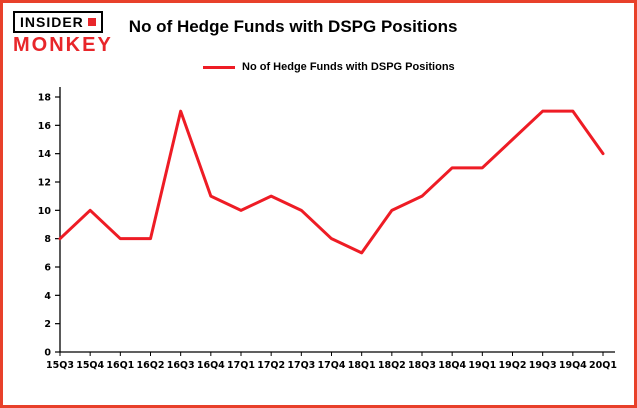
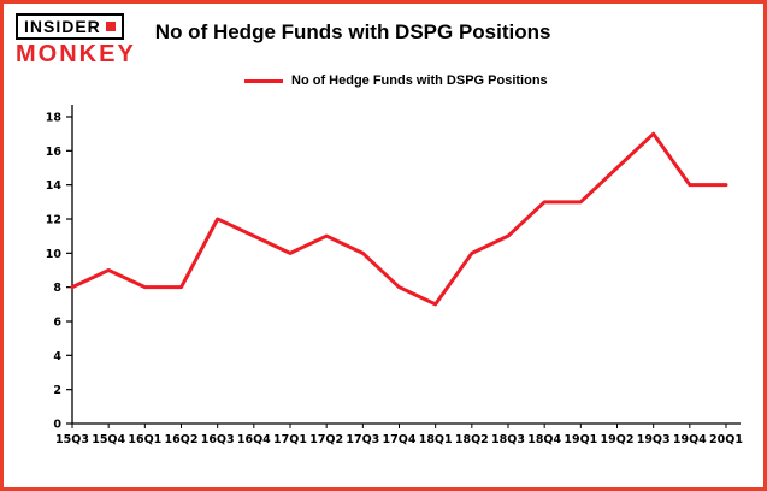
15Q4: 10 -> 9
16Q3: 17 -> 12
19Q4: 17 -> 14
